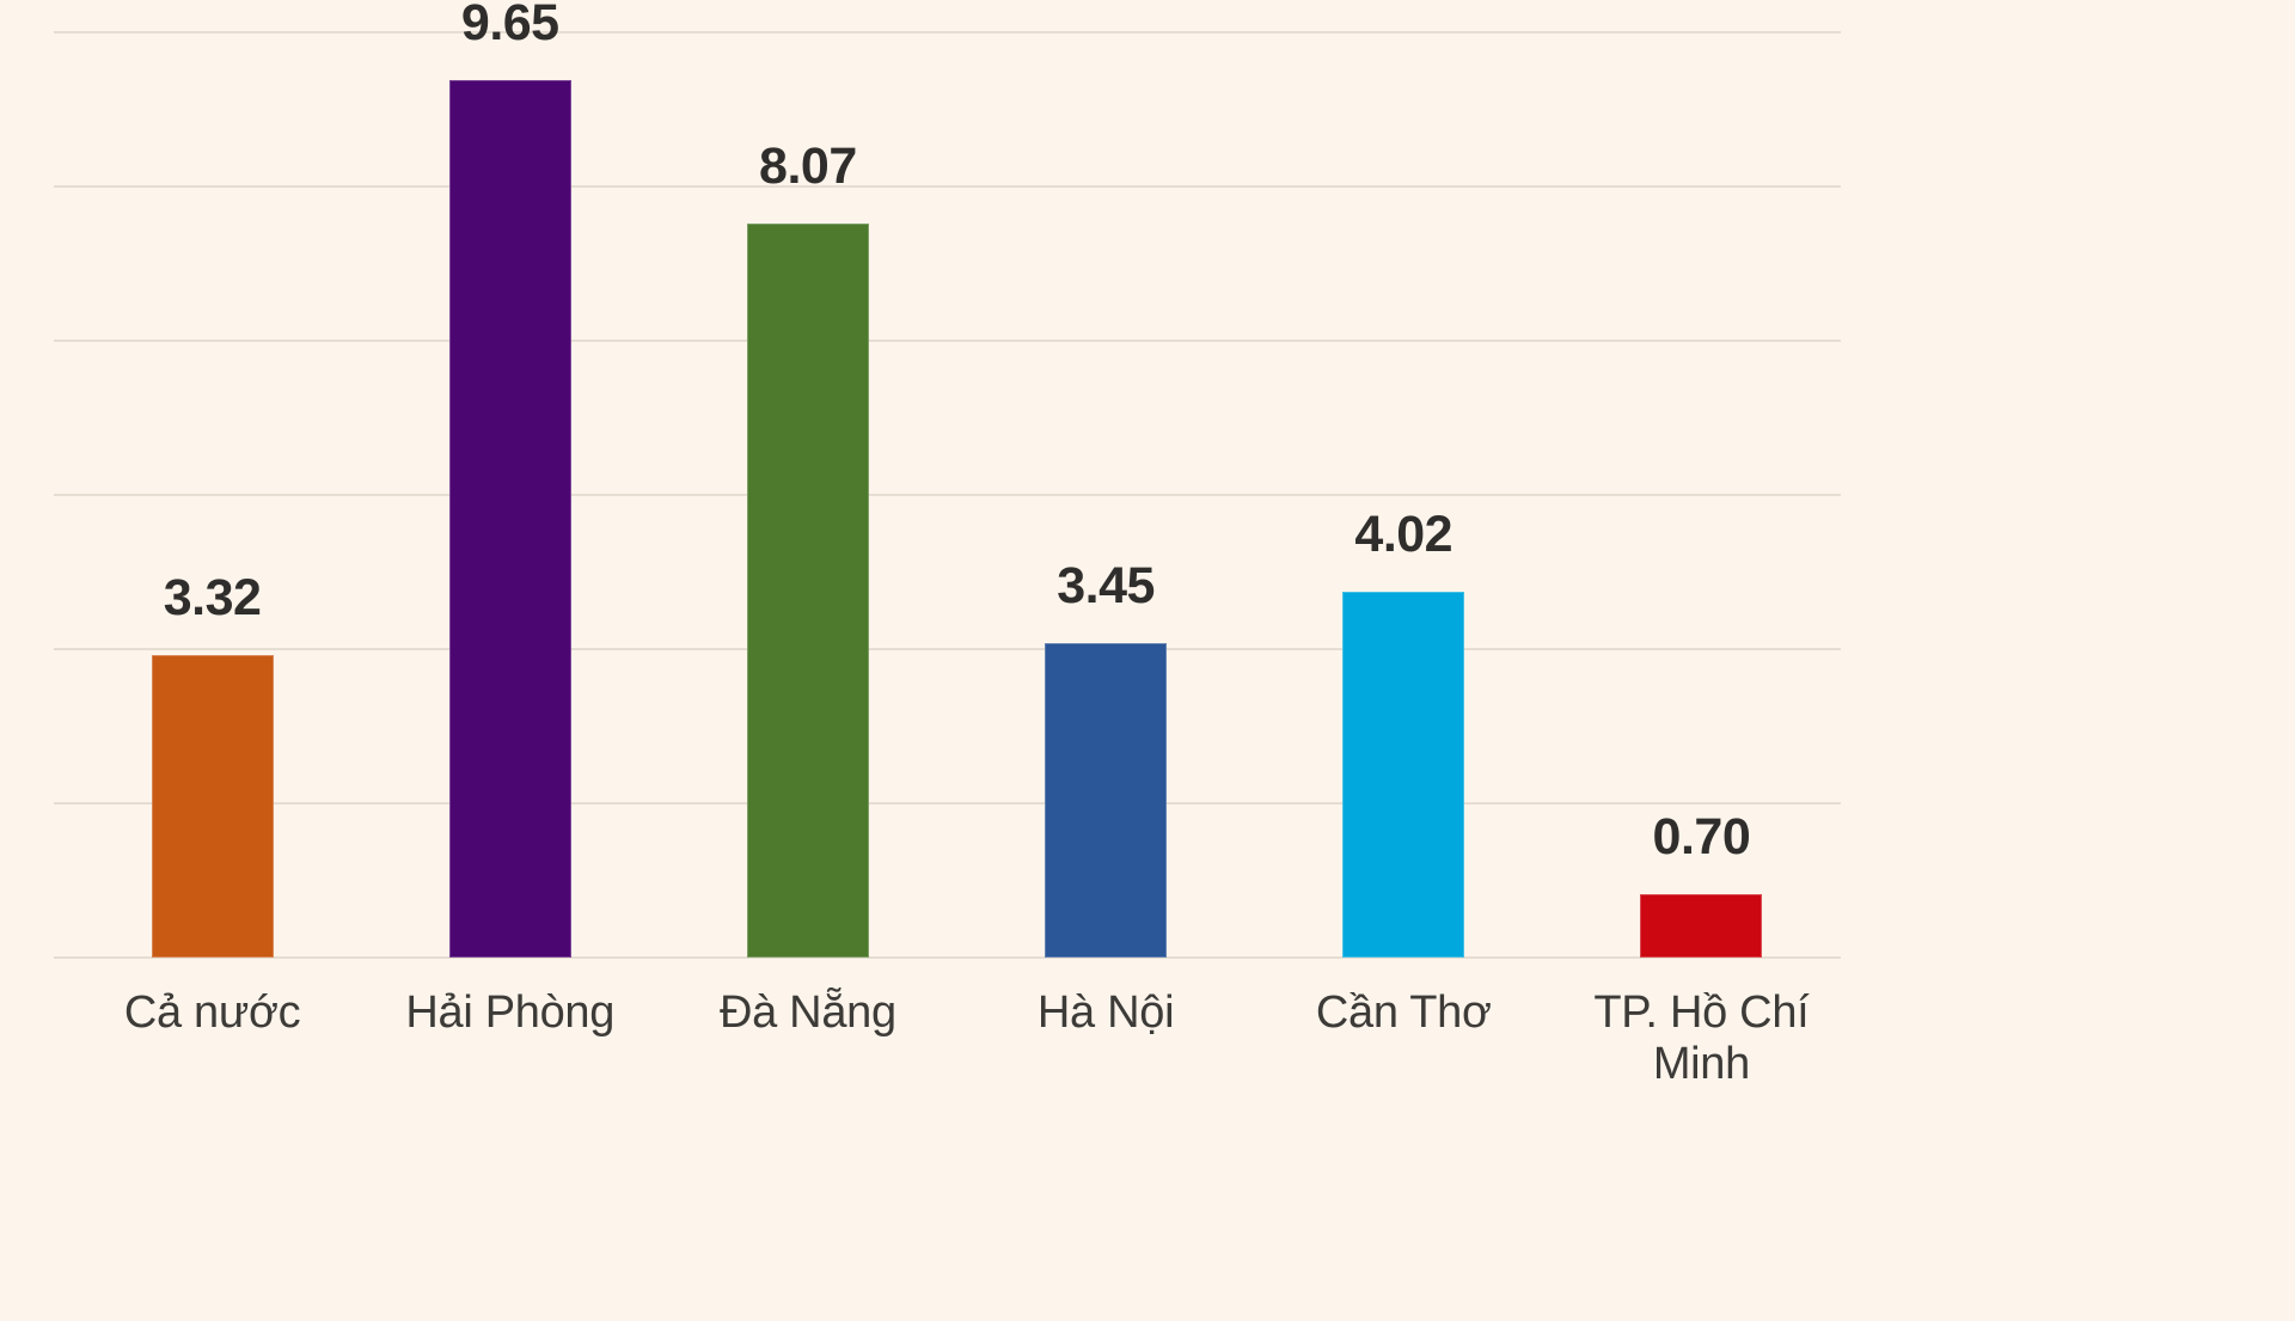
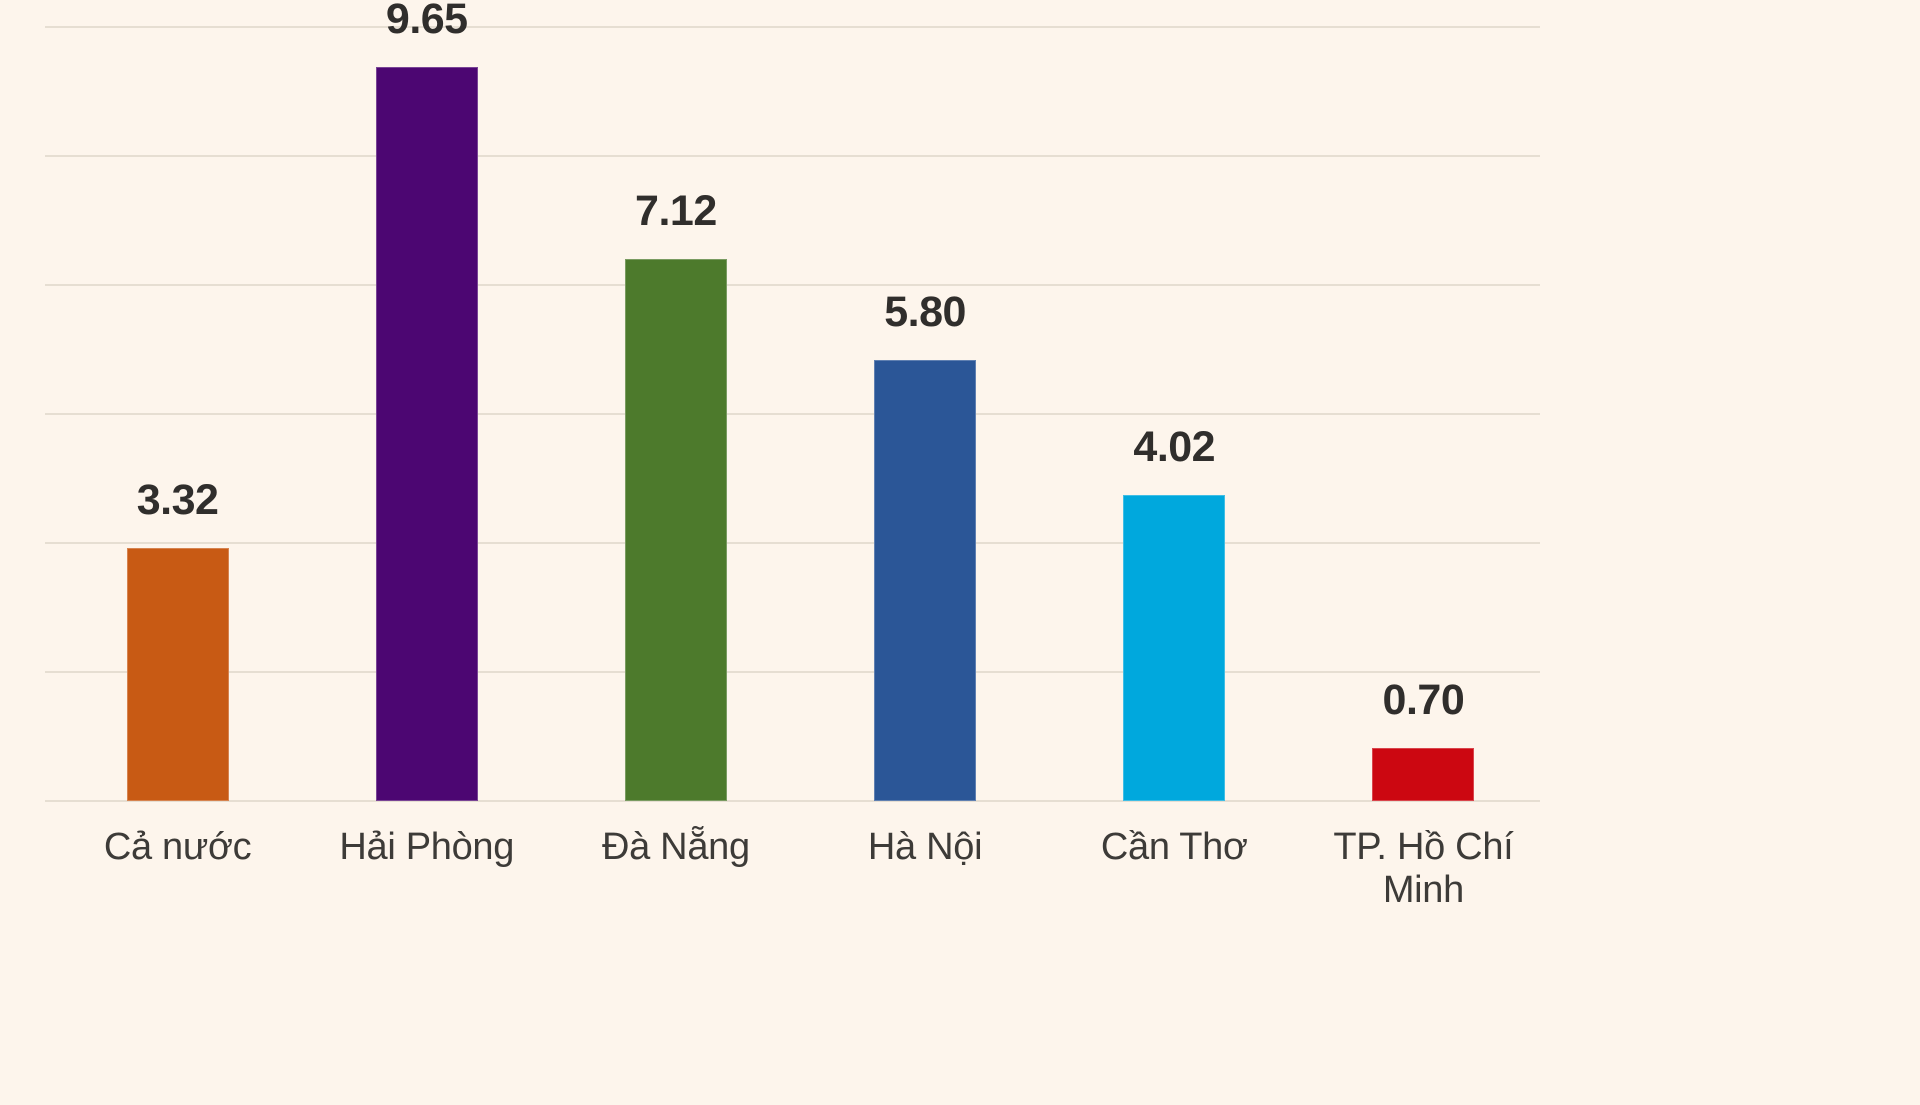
Đà Nẵng: 8.07 -> 7.12
Hà Nội: 3.45 -> 5.80
